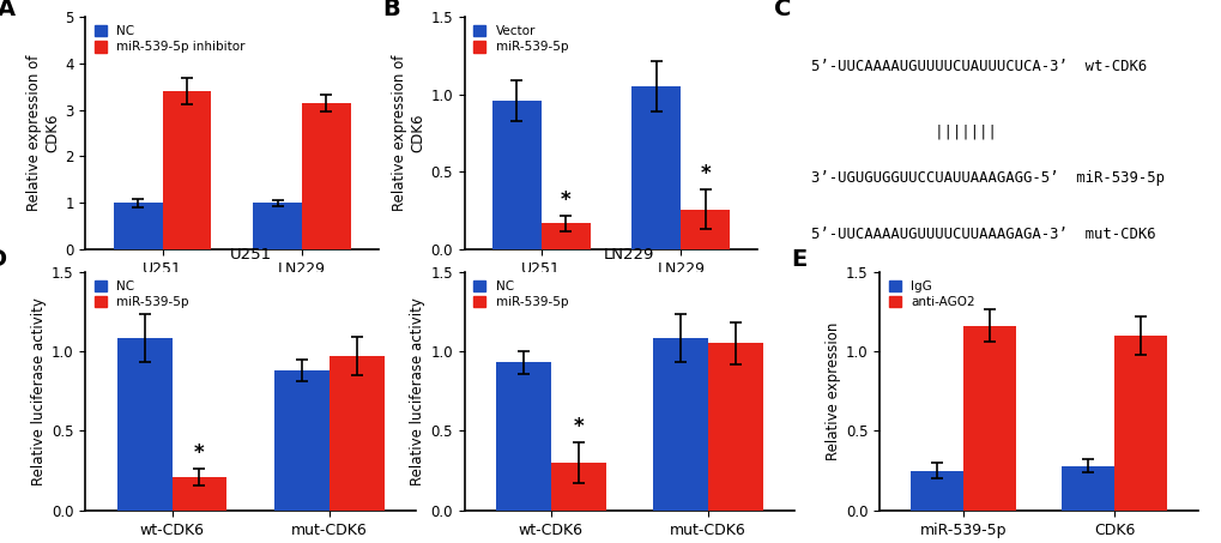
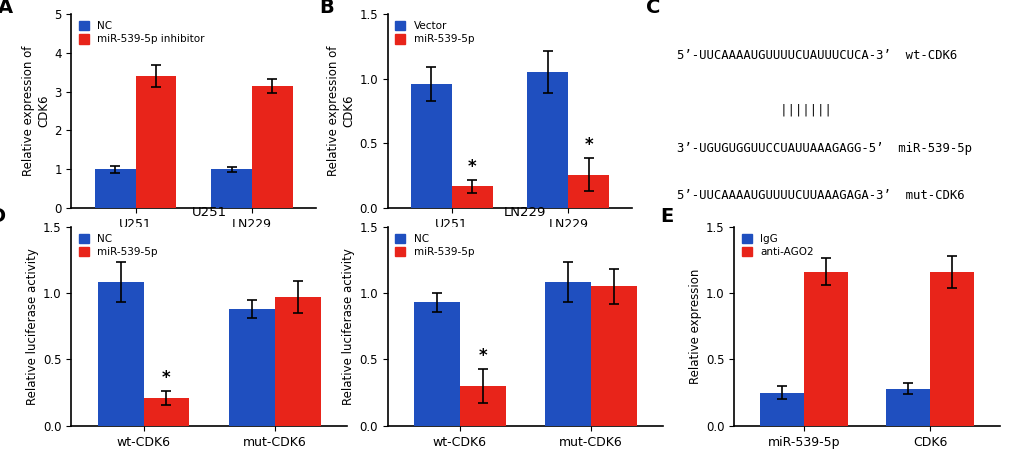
anti-AGO2/CDK6: 1.10 -> 1.16
